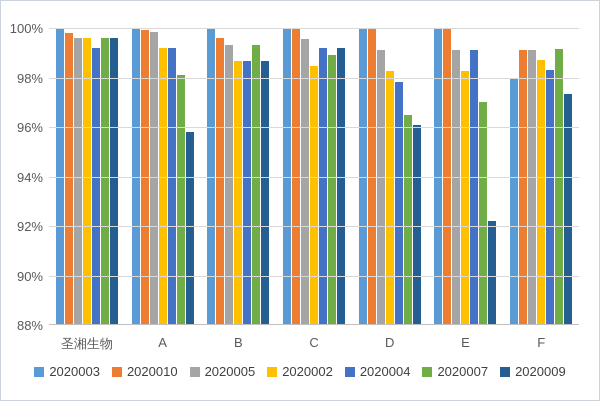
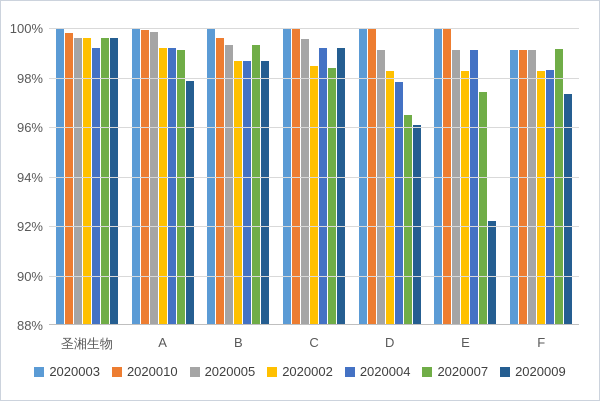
2020007/A: 98.1% -> 99.1%
2020009/A: 95.8% -> 97.8%
2020007/C: 98.9% -> 98.4%
2020007/E: 97.0% -> 97.4%
2020003/F: 98.0% -> 99.1%
2020002/F: 98.7% -> 98.2%
